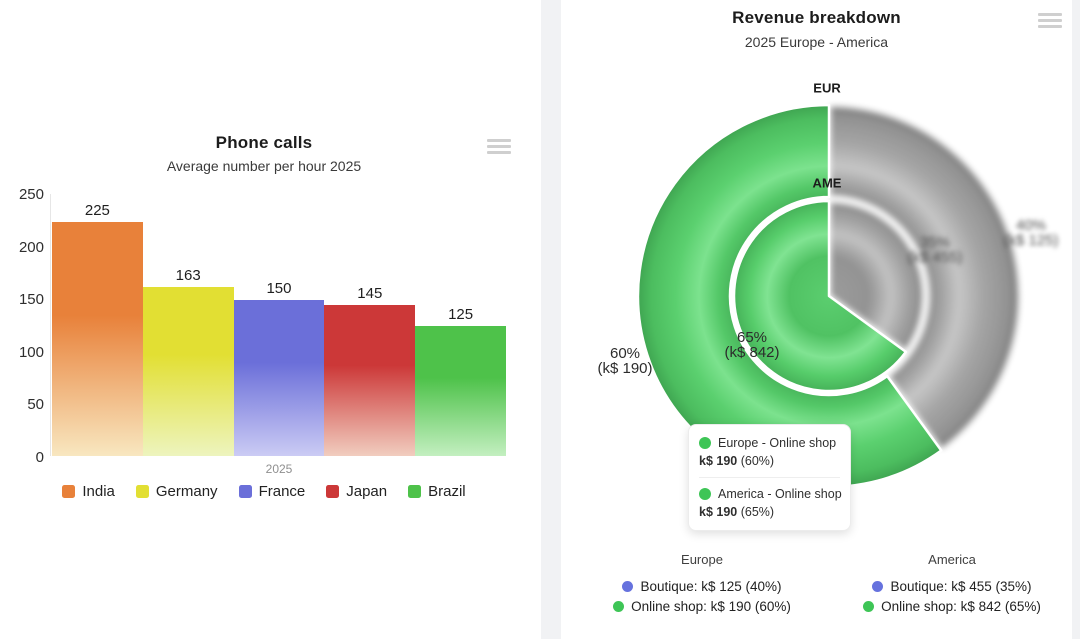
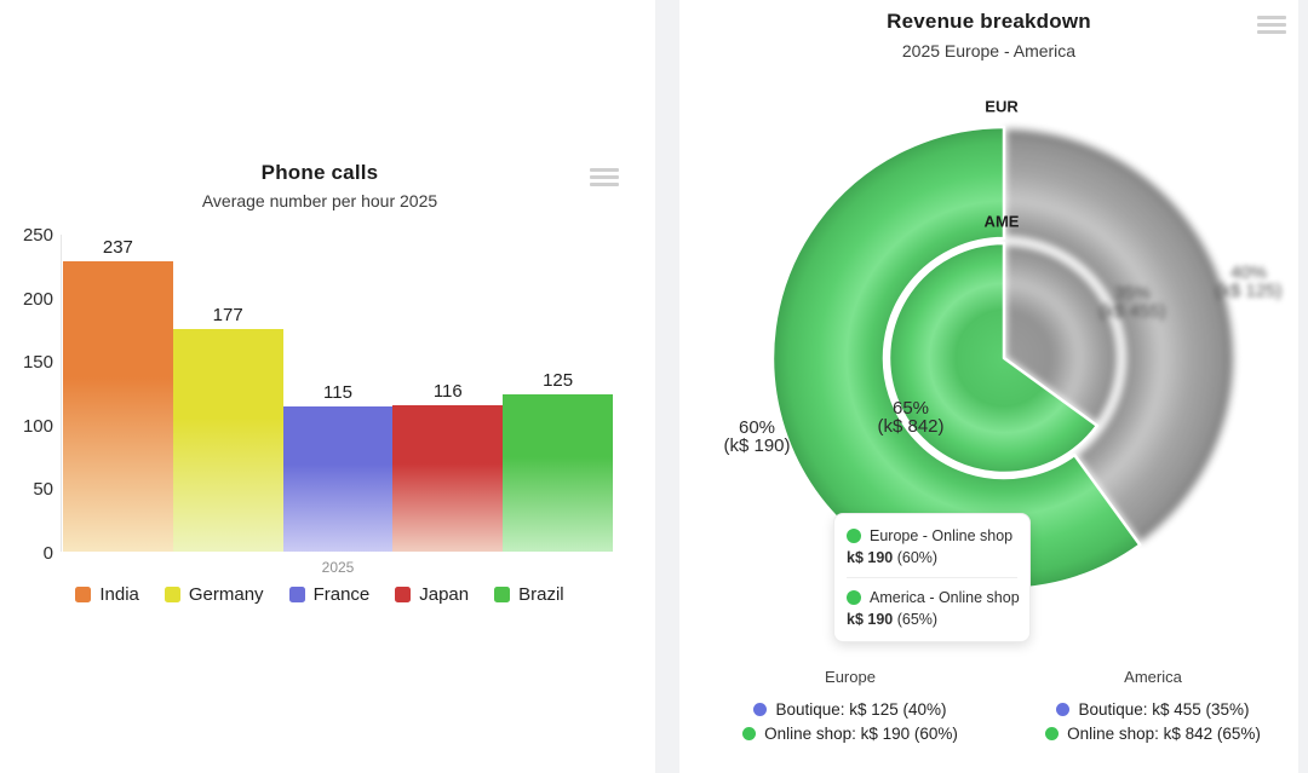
Phone calls/India: 225 -> 237
Phone calls/Germany: 163 -> 177
Phone calls/France: 150 -> 115
Phone calls/Japan: 145 -> 116
